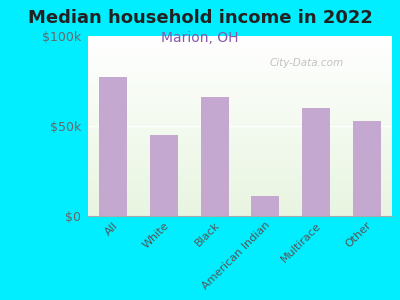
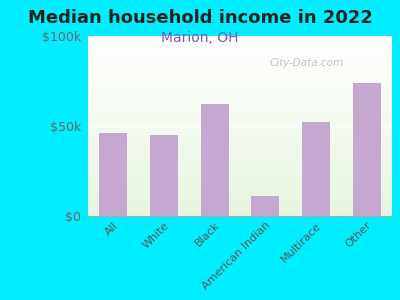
All: $77k -> $46k
Black: $66k -> $62k
Multirace: $60k -> $52k
Other: $53k -> $74k
